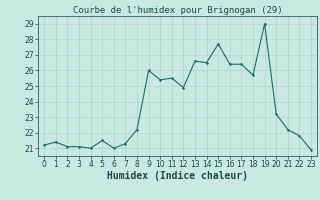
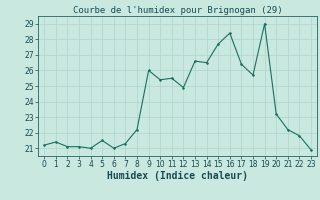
16: 26.4 -> 28.4
